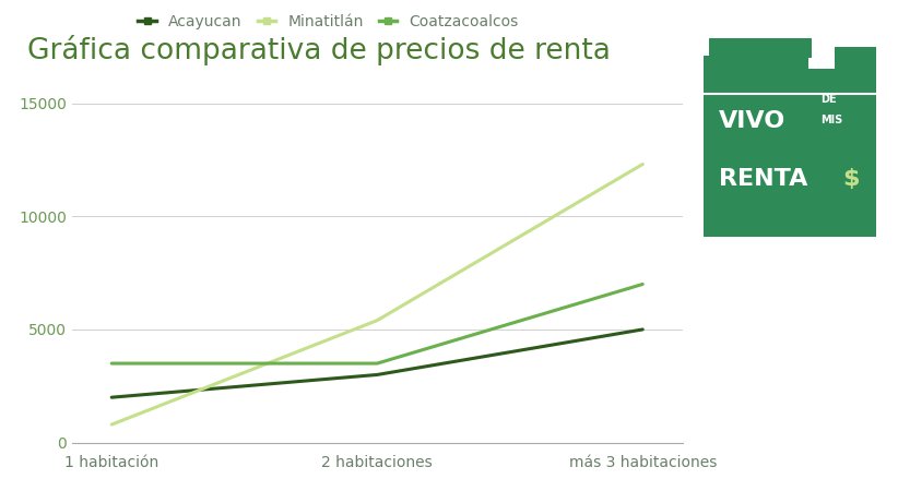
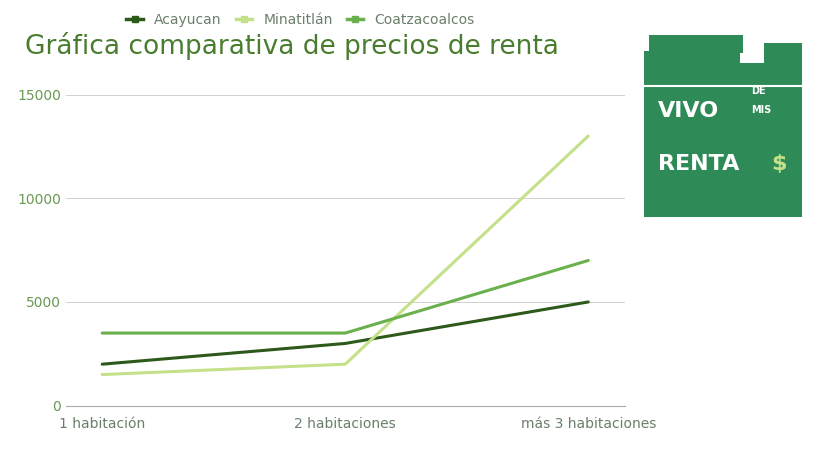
Minatitlán/1 habitación: 800 -> 1500
Minatitlán/2 habitaciones: 5400 -> 2000
Minatitlán/más 3 habitaciones: 12300 -> 13000
